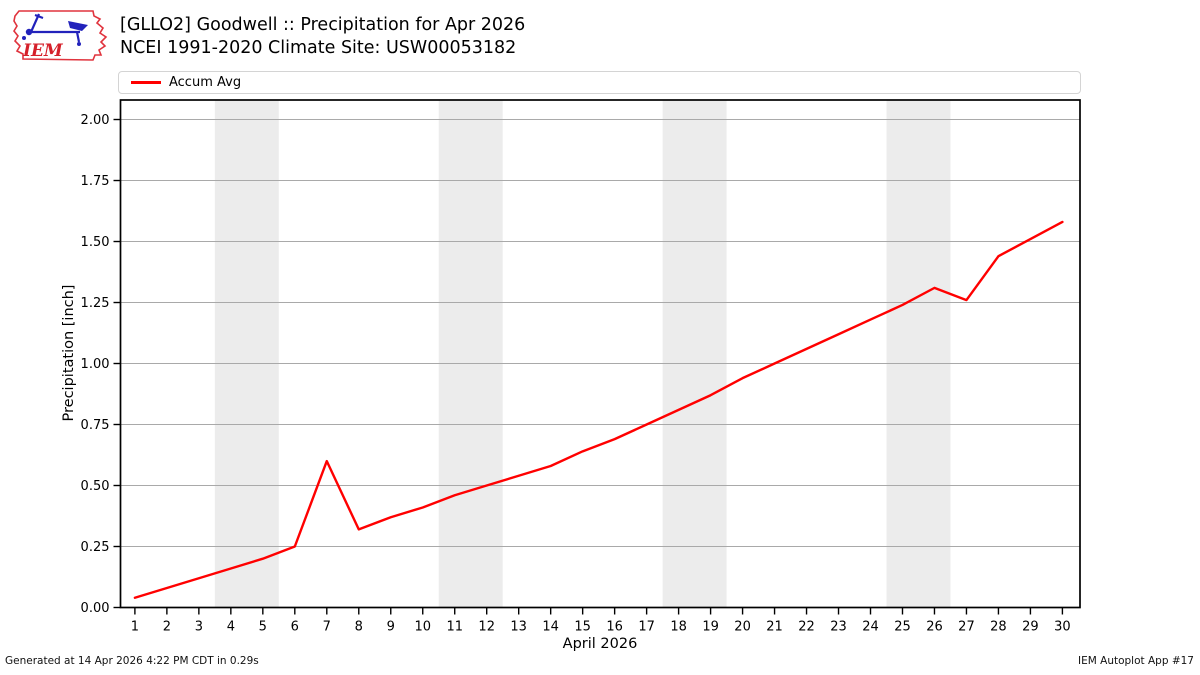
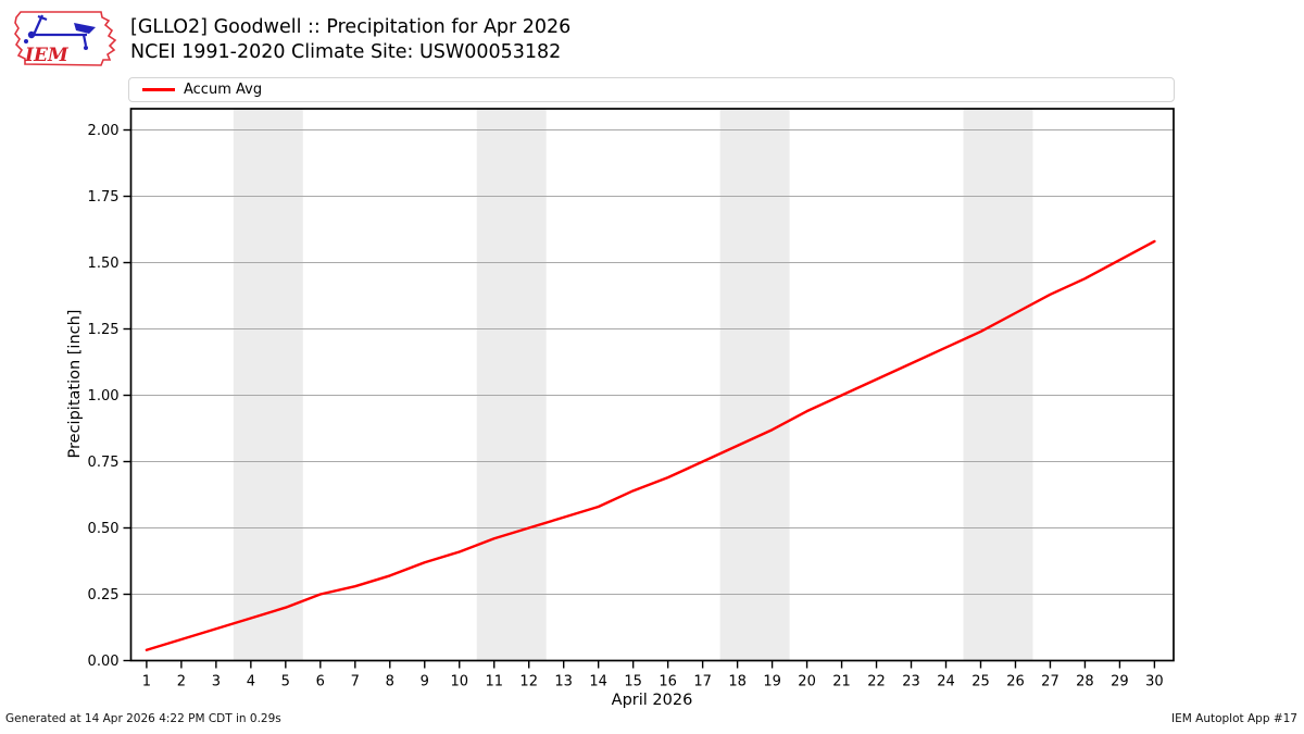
7: 0.60 -> 0.28
27: 1.26 -> 1.38
